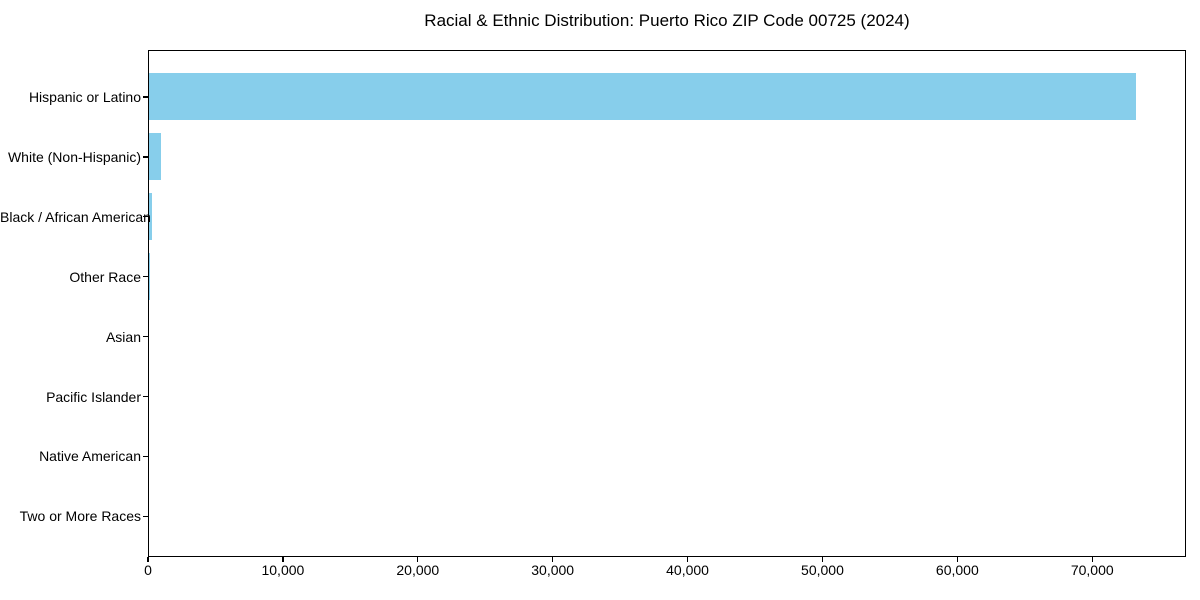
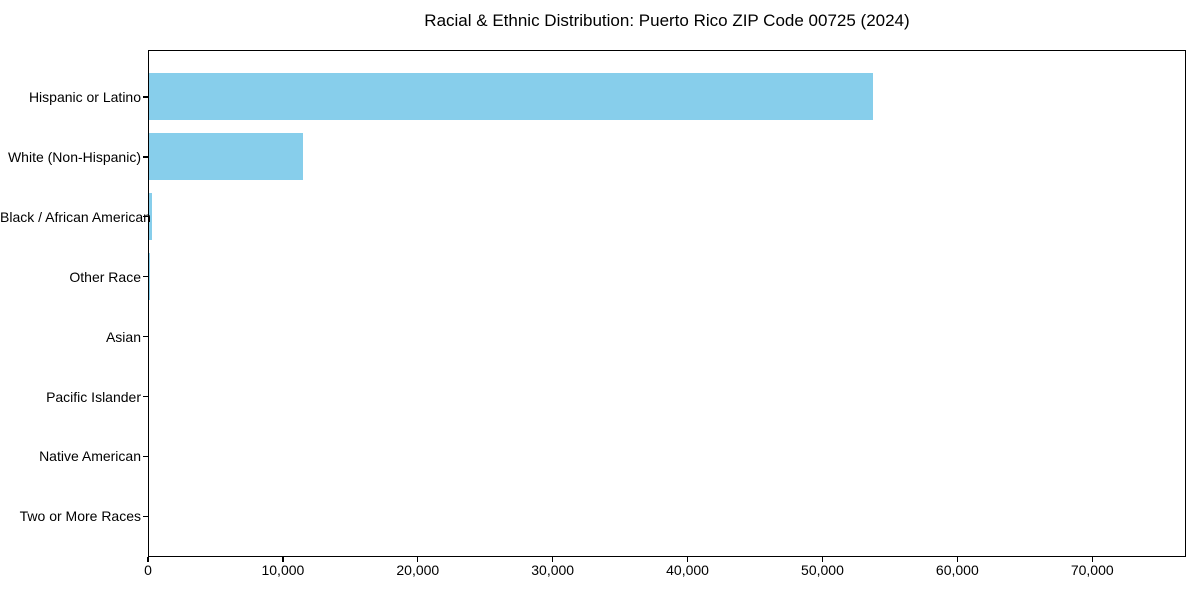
Hispanic or Latino: 73200 -> 53700
White (Non-Hispanic): 900 -> 11400
